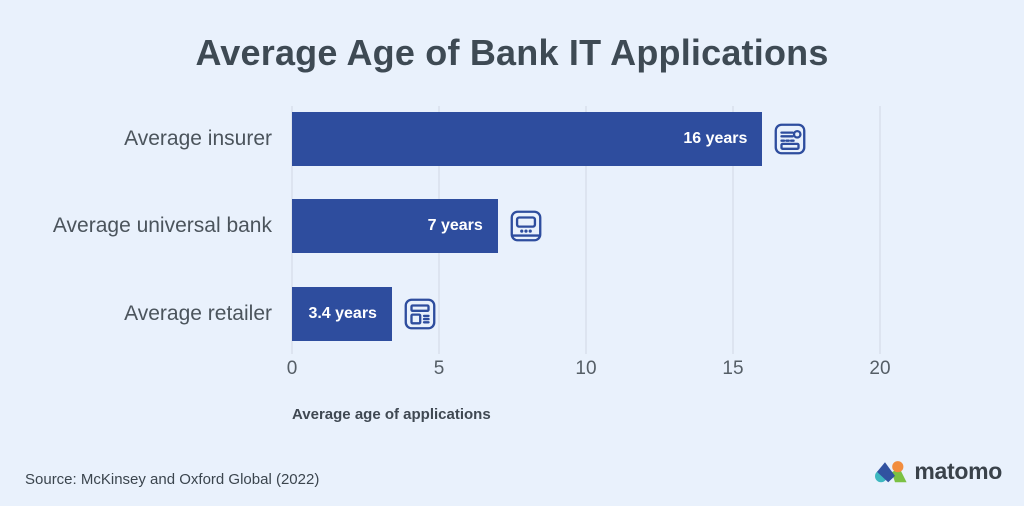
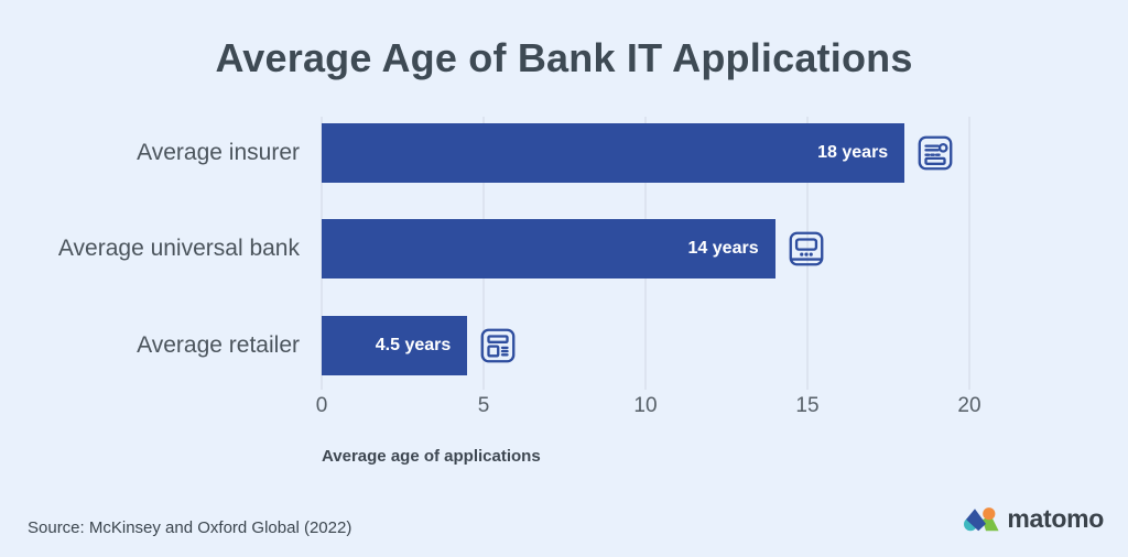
Average insurer: 16 -> 18
Average universal bank: 7 -> 14
Average retailer: 3.4 -> 4.5
